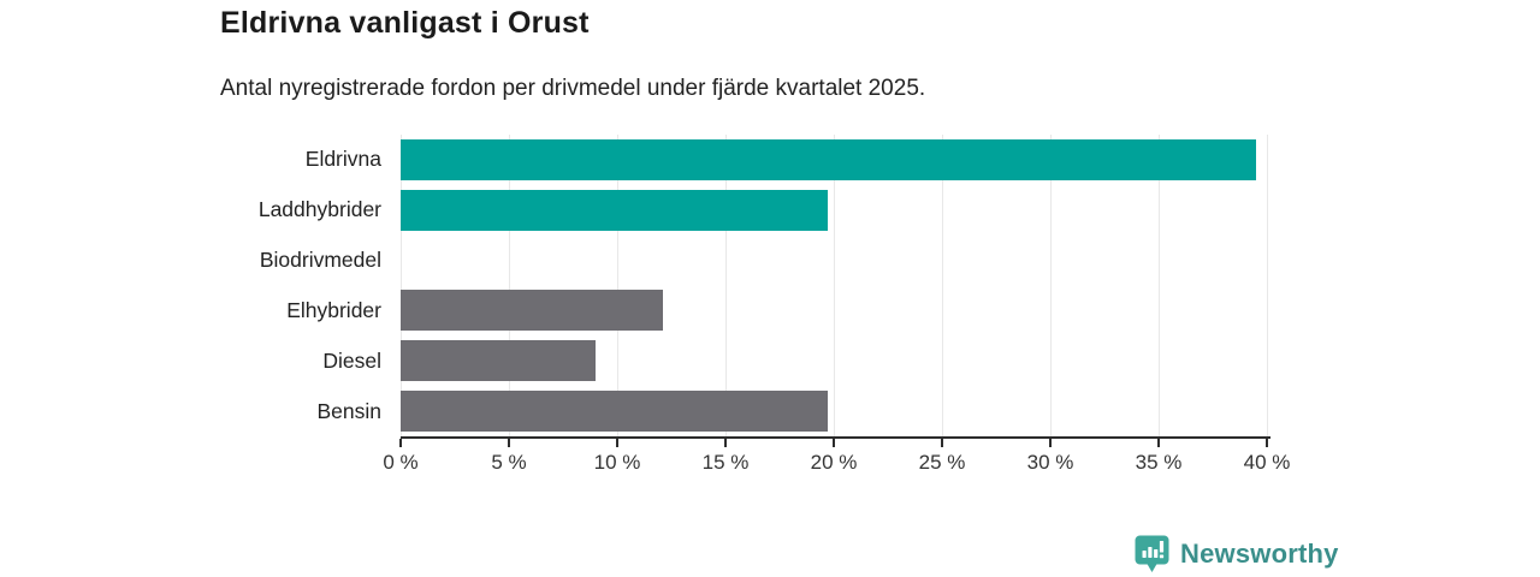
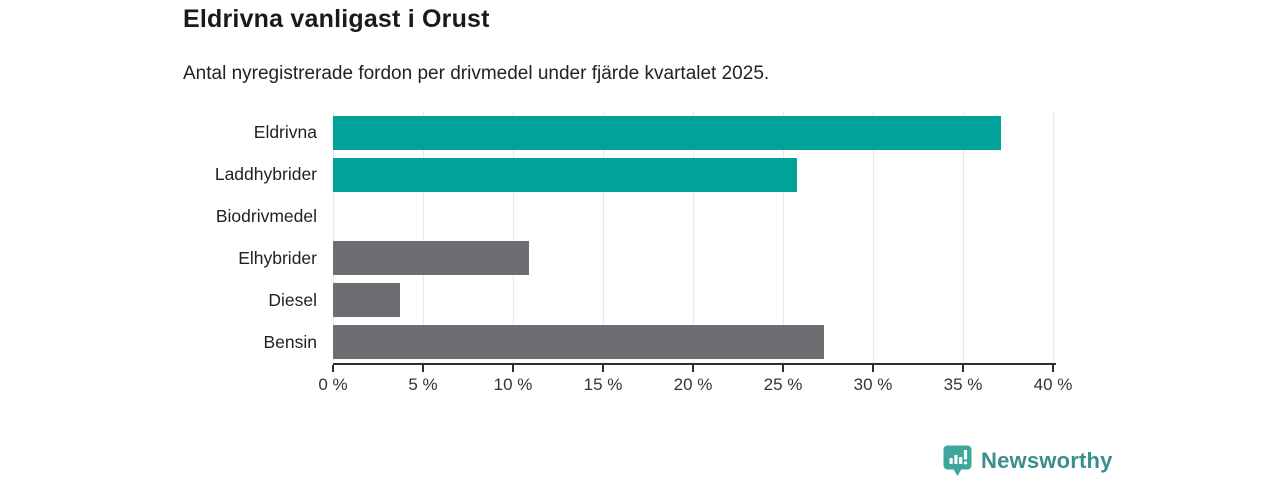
Eldrivna: 39.5% -> 37.1%
Laddhybrider: 19.7% -> 25.8%
Elhybrider: 12.1% -> 10.9%
Diesel: 9.0% -> 3.7%
Bensin: 19.7% -> 27.3%
